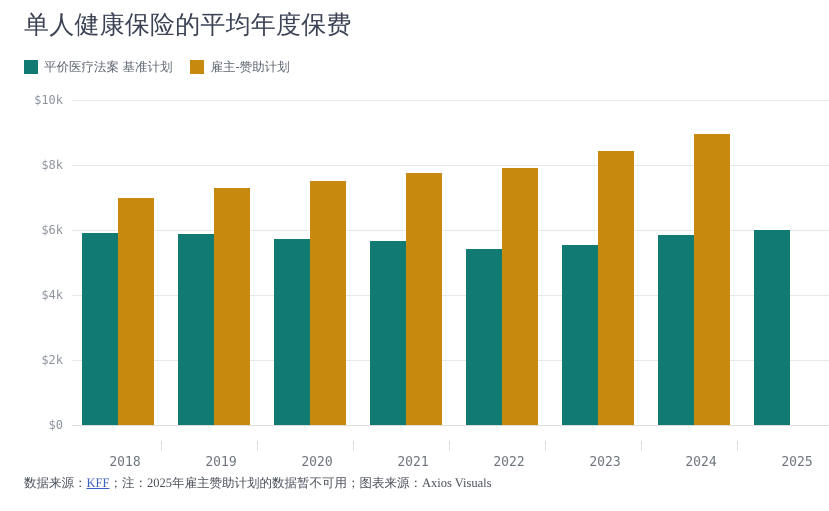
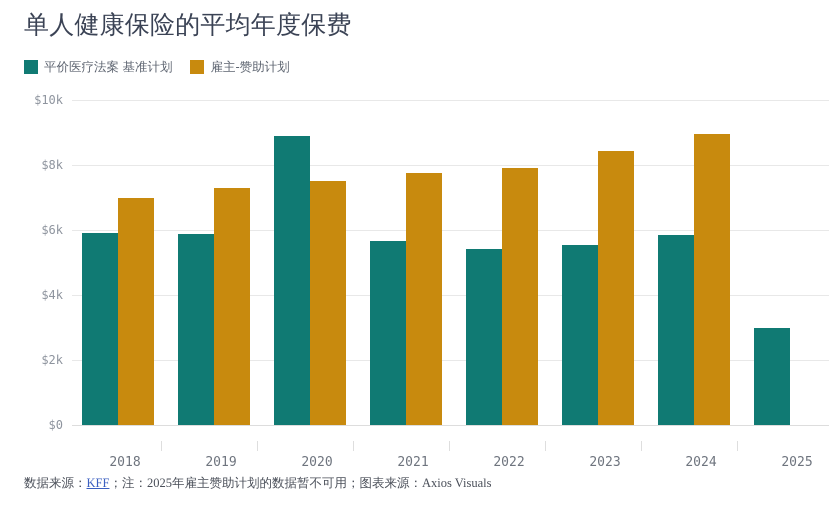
平价医疗法案 基准计划/2020: $5.7k -> $8.9k
平价医疗法案 基准计划/2025: $6.0k -> $3.0k
